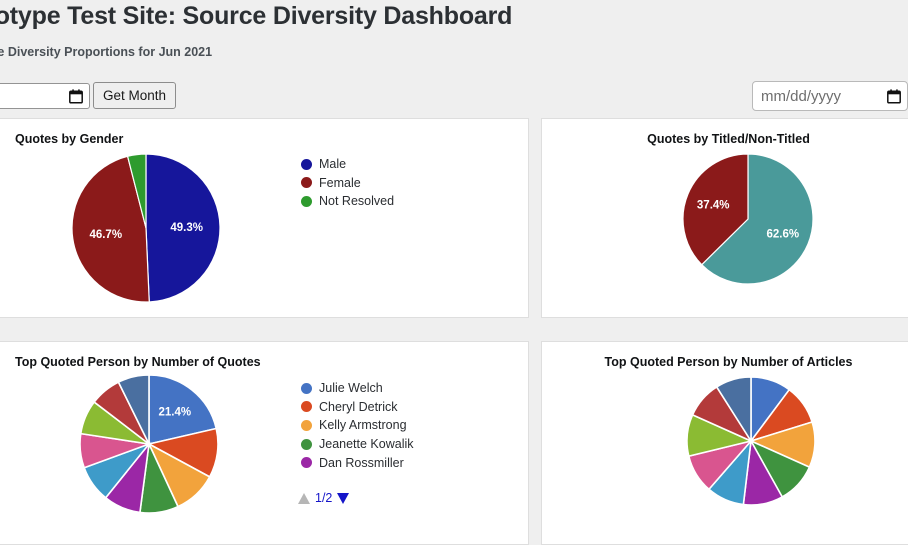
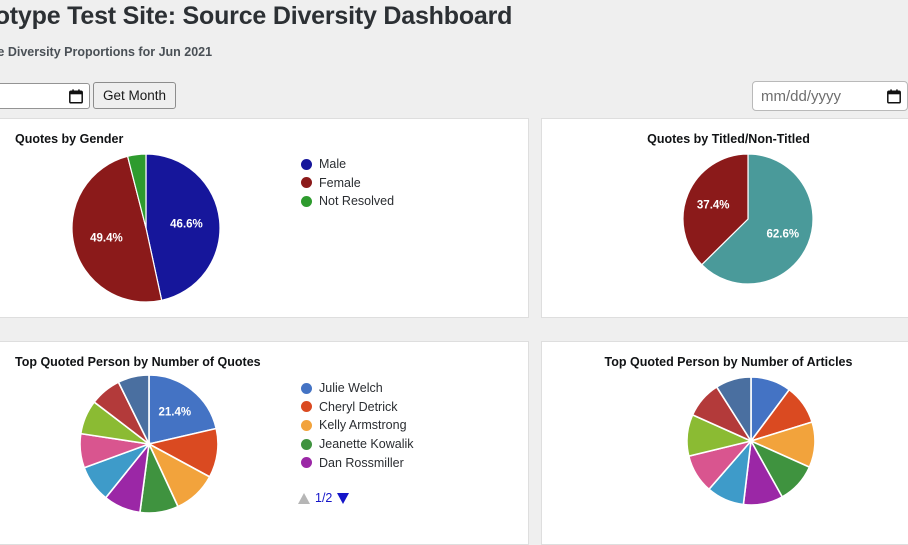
Quotes by Gender/Male: 49.3% -> 46.6%
Quotes by Gender/Female: 46.7% -> 49.4%
